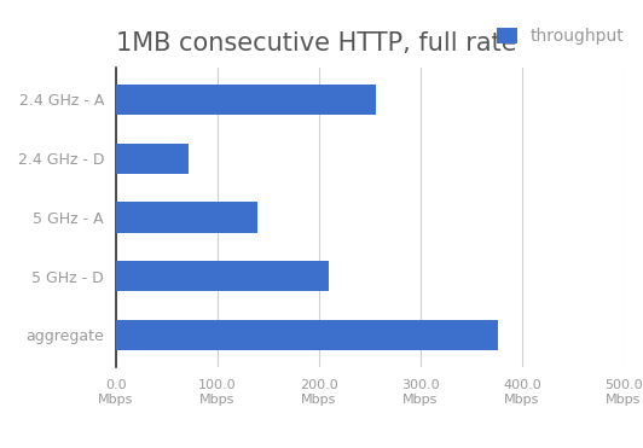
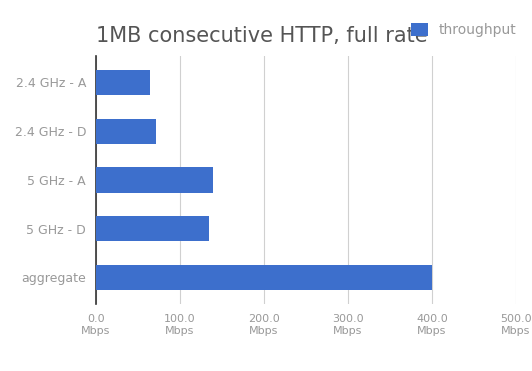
2.4 GHz - A: 256
Mbps -> 65
Mbps
5 GHz - D: 210
Mbps -> 135
Mbps
aggregate: 376
Mbps -> 400
Mbps
